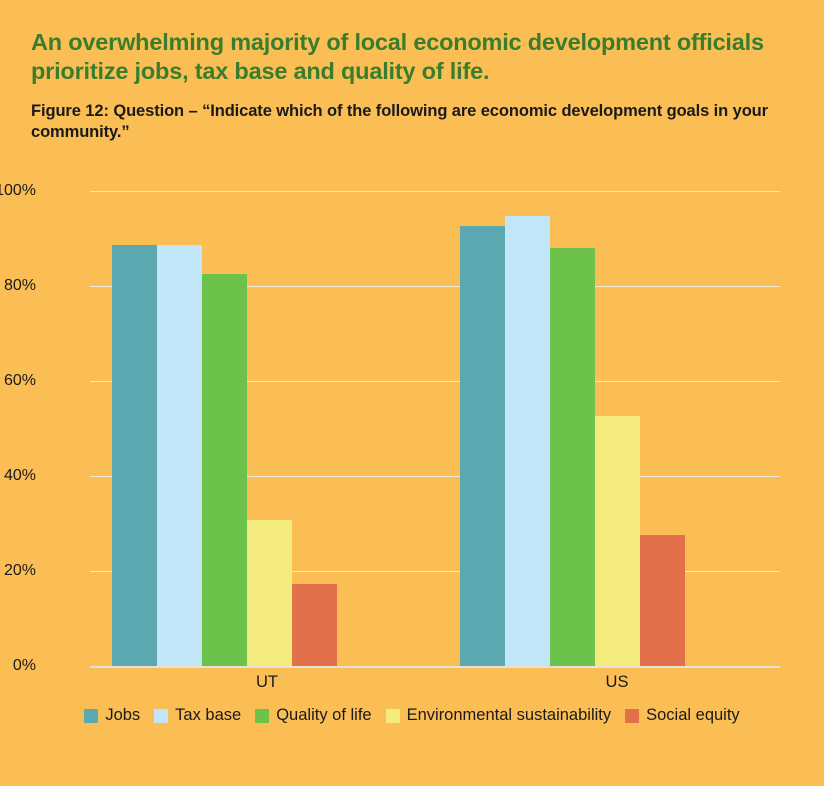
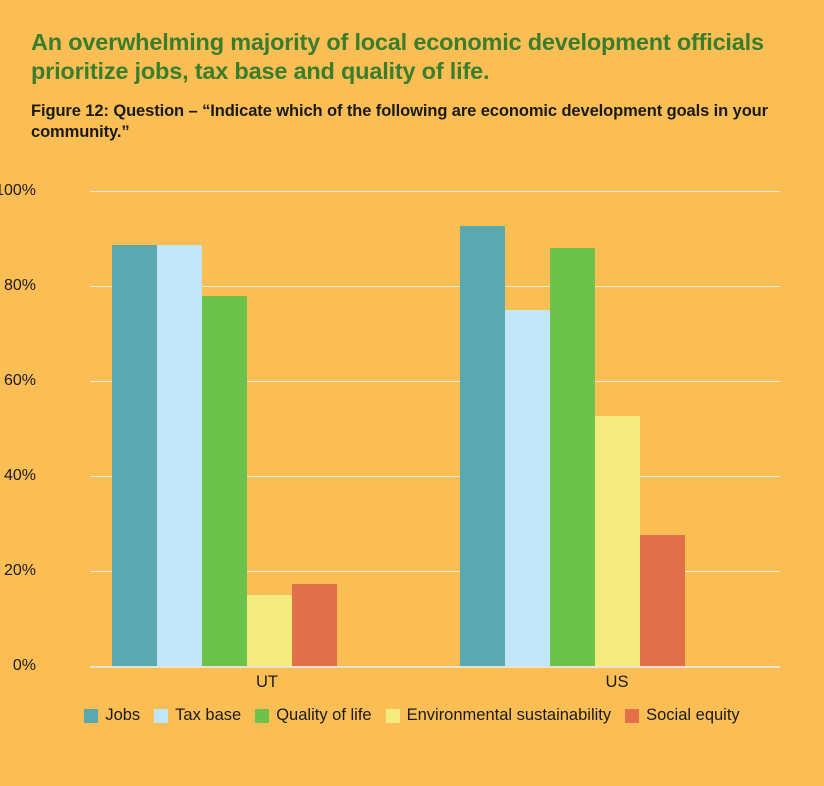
Quality of life/UT: 82% -> 78%
Environmental sustainability/UT: 31% -> 15%
Tax base/US: 95% -> 75%
